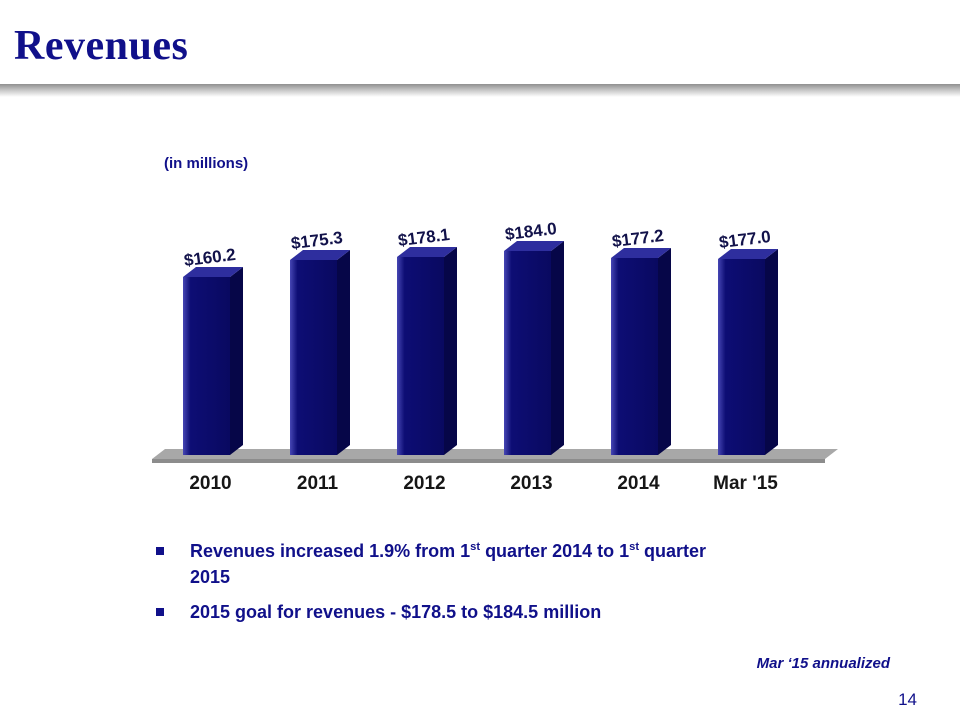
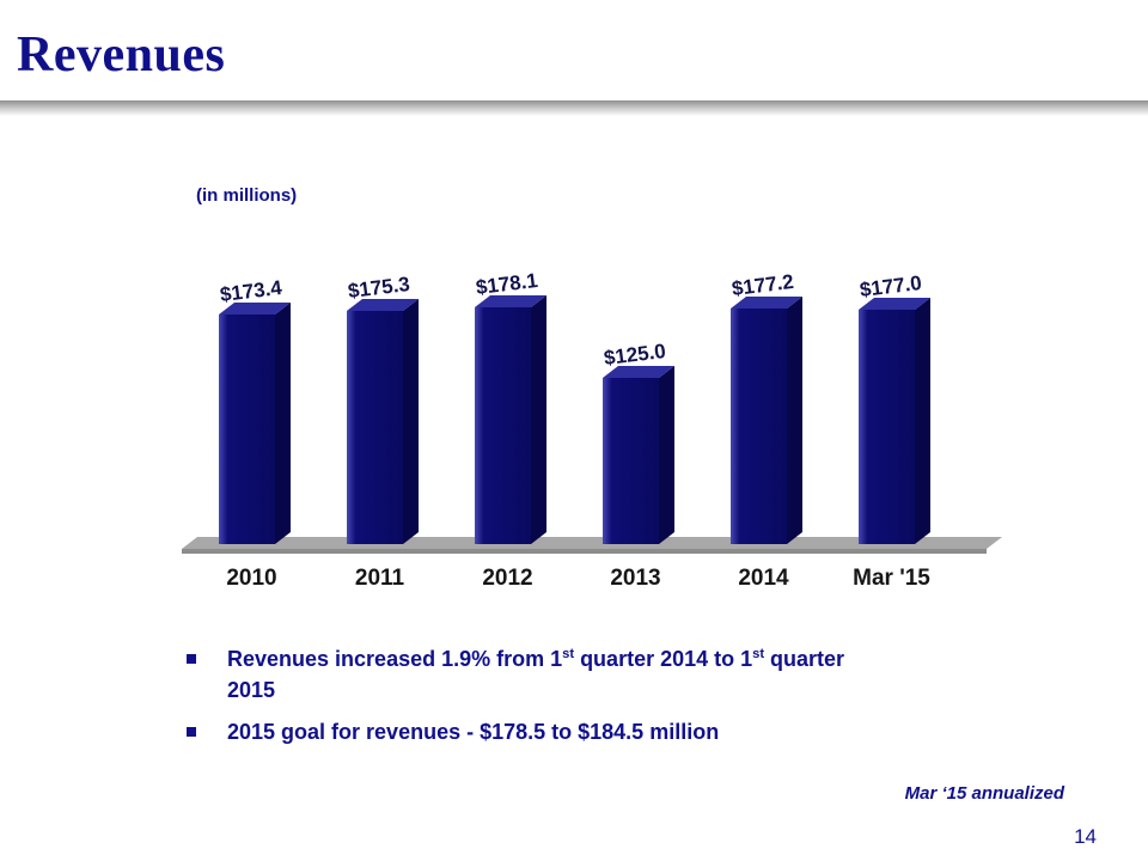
2010: $160.2 -> $173.4
2013: $184.0 -> $125.0
